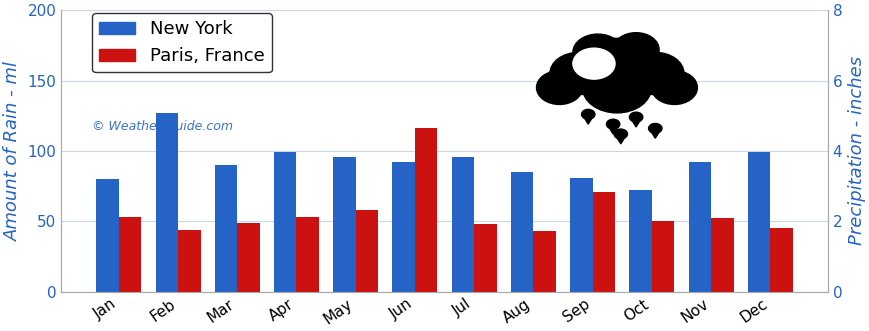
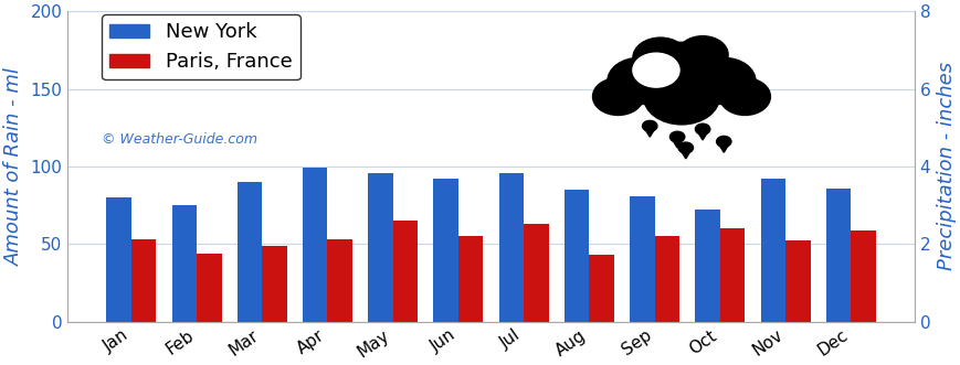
New York/Feb: 127 -> 75
Paris, France/May: 58 -> 65
Paris, France/Jun: 116 -> 55
Paris, France/Jul: 48 -> 63
Paris, France/Sep: 71 -> 55
Paris, France/Oct: 50 -> 60
New York/Dec: 99 -> 86
Paris, France/Dec: 45 -> 59
